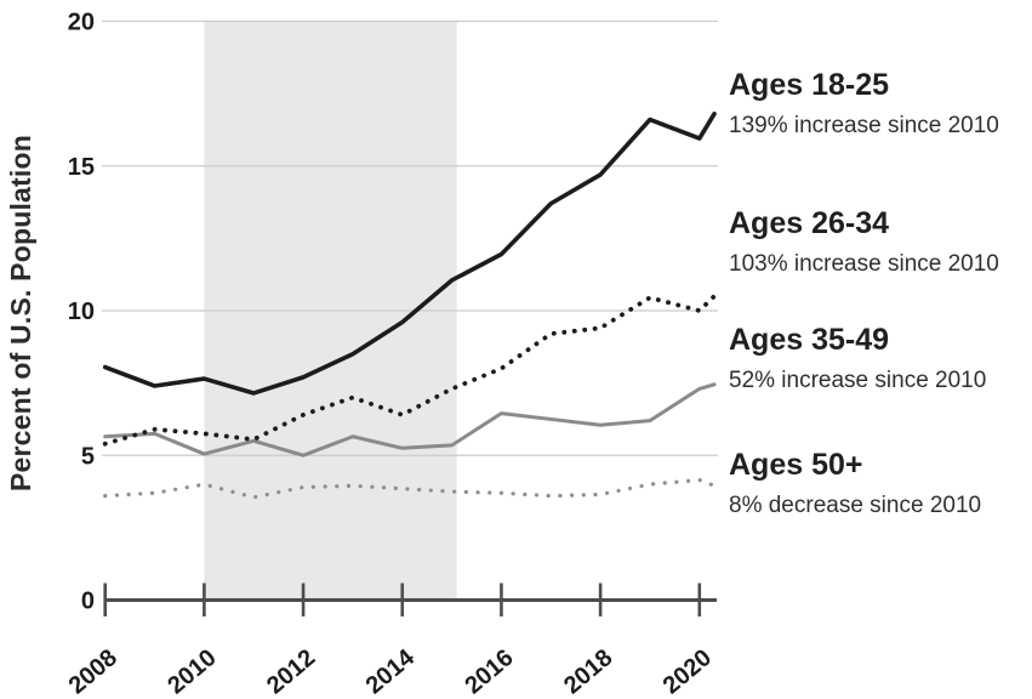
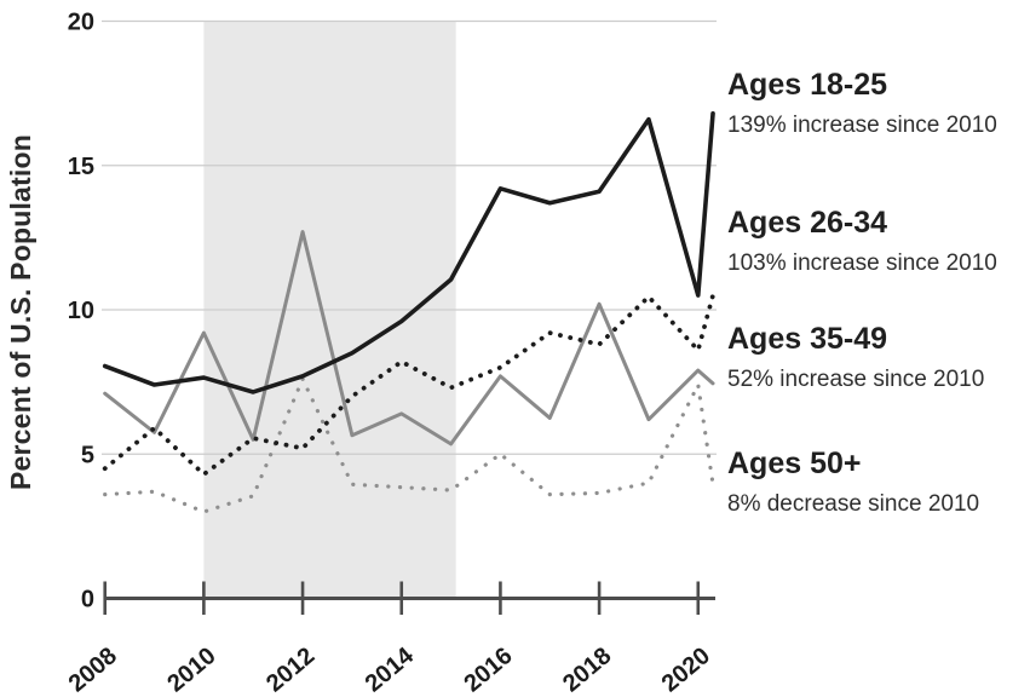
Ages 26-34/2008: 5.4 -> 4.5
Ages 35-49/2008: 5.7 -> 7.1
Ages 26-34/2010: 5.8 -> 4.3
Ages 35-49/2010: 5.0 -> 9.2
Ages 50+/2010: 4.0 -> 3.0
Ages 26-34/2012: 6.4 -> 5.2
Ages 35-49/2012: 5.0 -> 12.7
Ages 50+/2012: 3.9 -> 7.6
Ages 26-34/2014: 6.4 -> 8.2
Ages 35-49/2014: 5.2 -> 6.4
Ages 18-25/2016: 11.9 -> 14.2
Ages 35-49/2016: 6.5 -> 7.7
Ages 50+/2016: 3.7 -> 5.0
Ages 18-25/2018: 14.7 -> 14.1
Ages 26-34/2018: 9.4 -> 8.8
Ages 35-49/2018: 6.0 -> 10.2
Ages 18-25/2020: 15.9 -> 10.5
Ages 26-34/2020: 10.0 -> 8.6
Ages 35-49/2020: 7.3 -> 7.9
Ages 50+/2020: 4.2 -> 7.4
